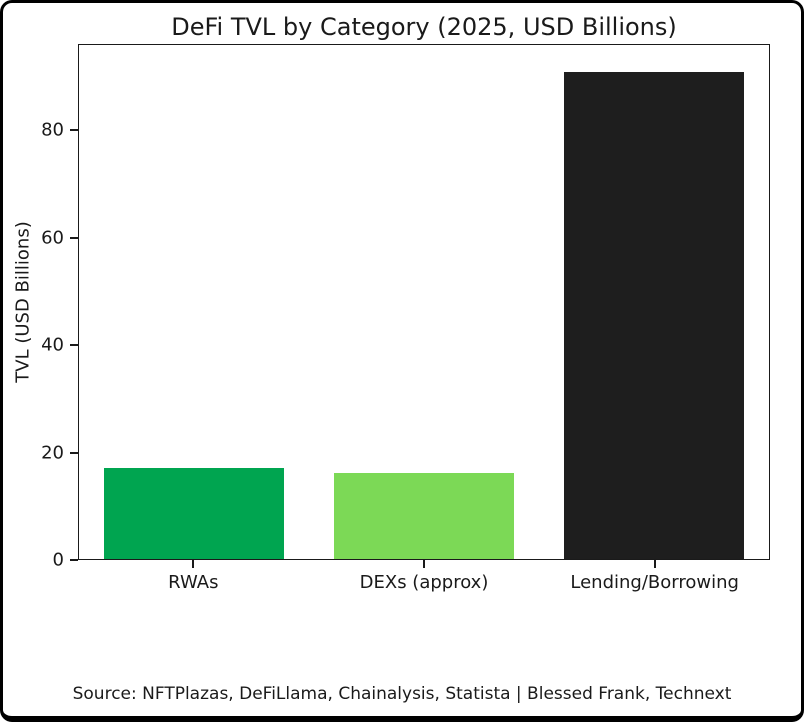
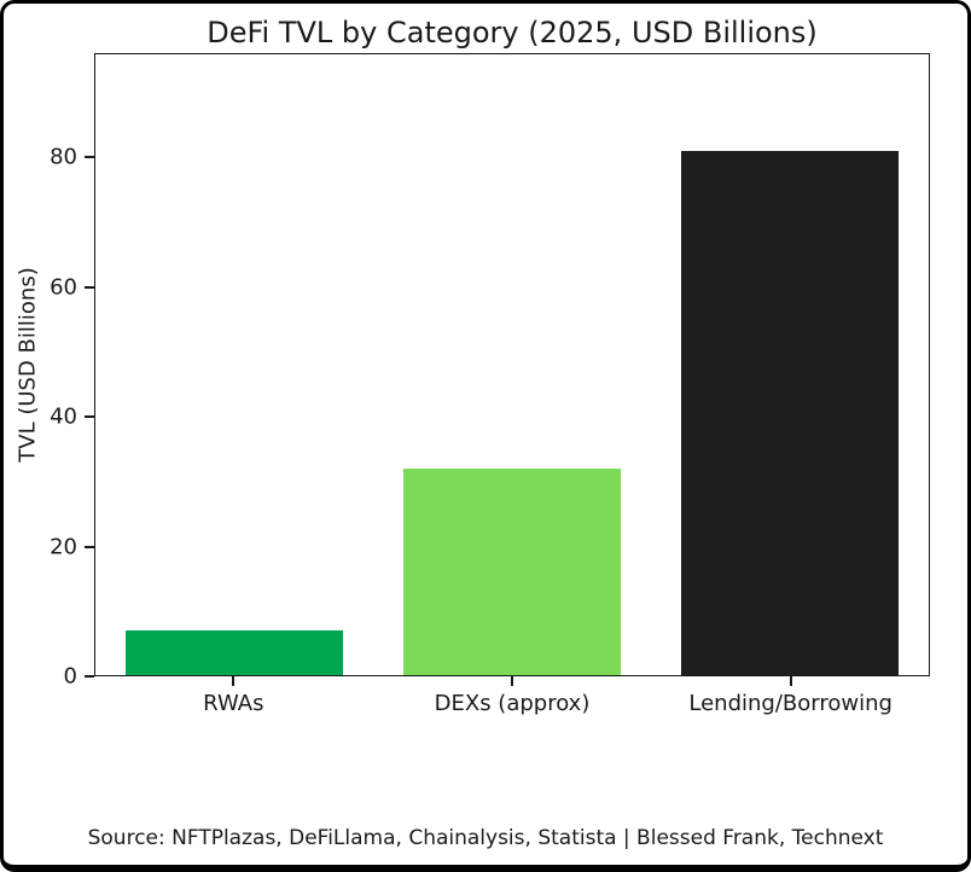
RWAs: 17 -> 7
DEXs (approx): 16 -> 32
Lending/Borrowing: 91 -> 81
